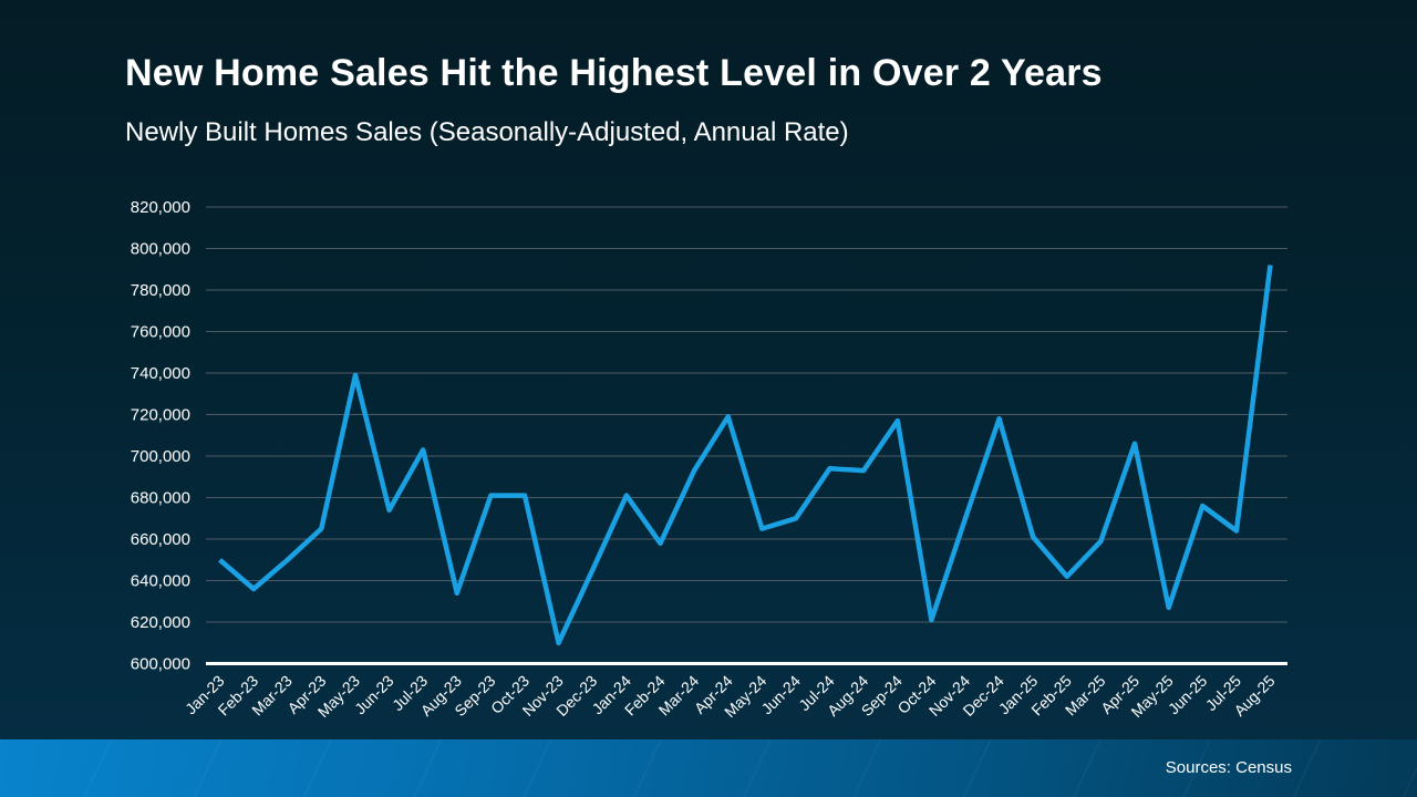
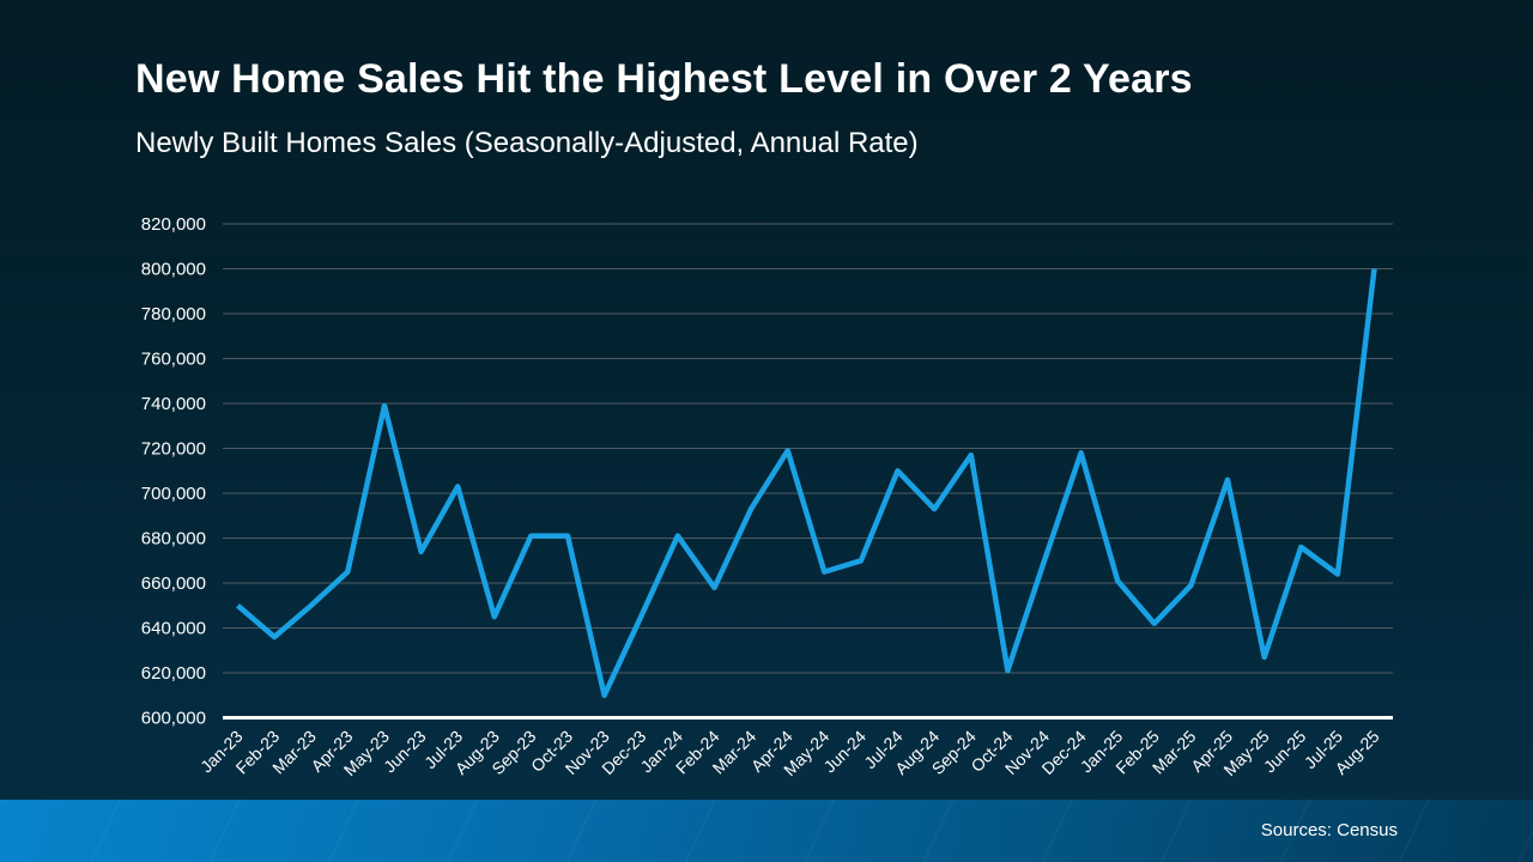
Aug-23: 634000 -> 645000
Jul-24: 694000 -> 710000
Aug-25: 792000 -> 800000
